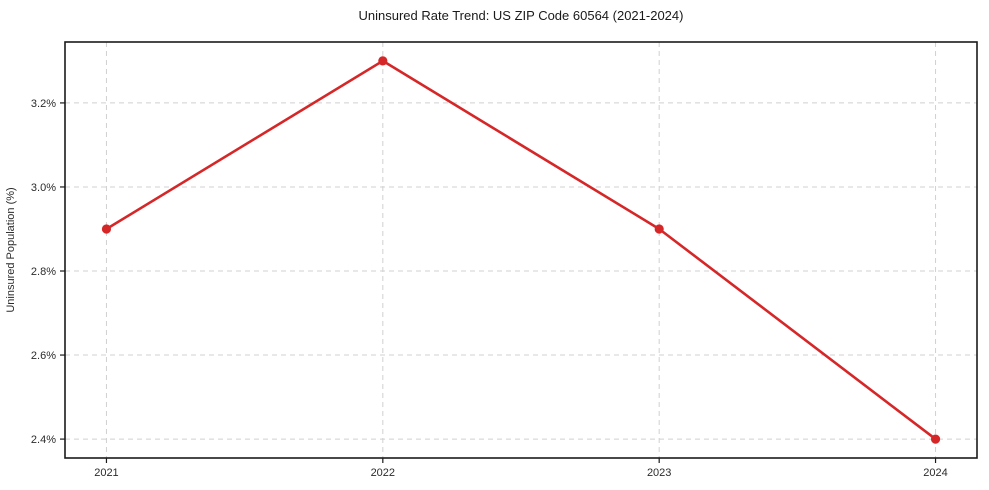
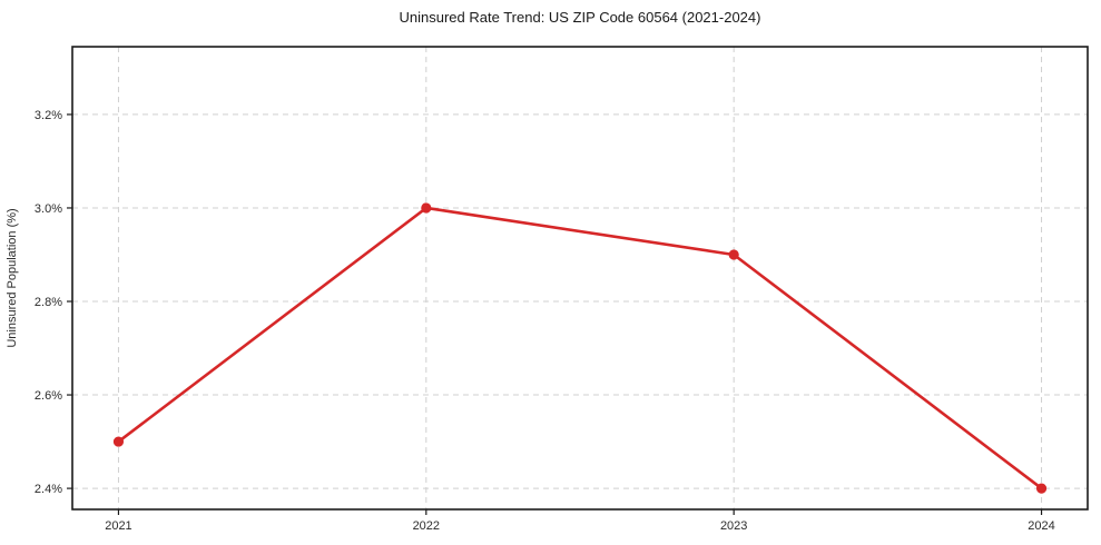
2021: 2.9% -> 2.5%
2022: 3.3% -> 3.0%
